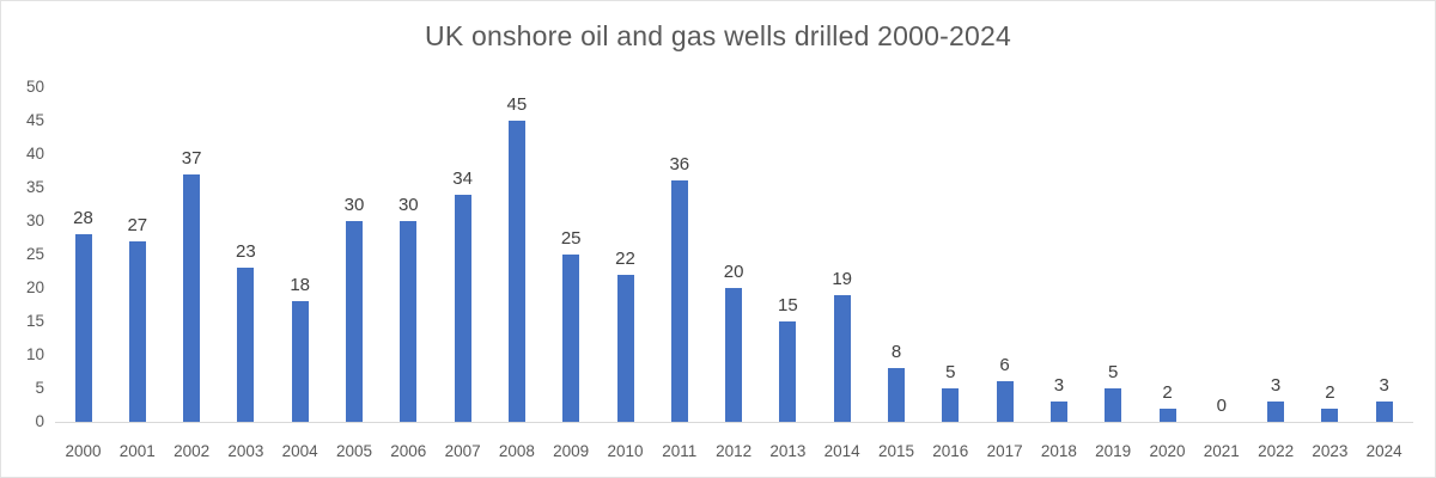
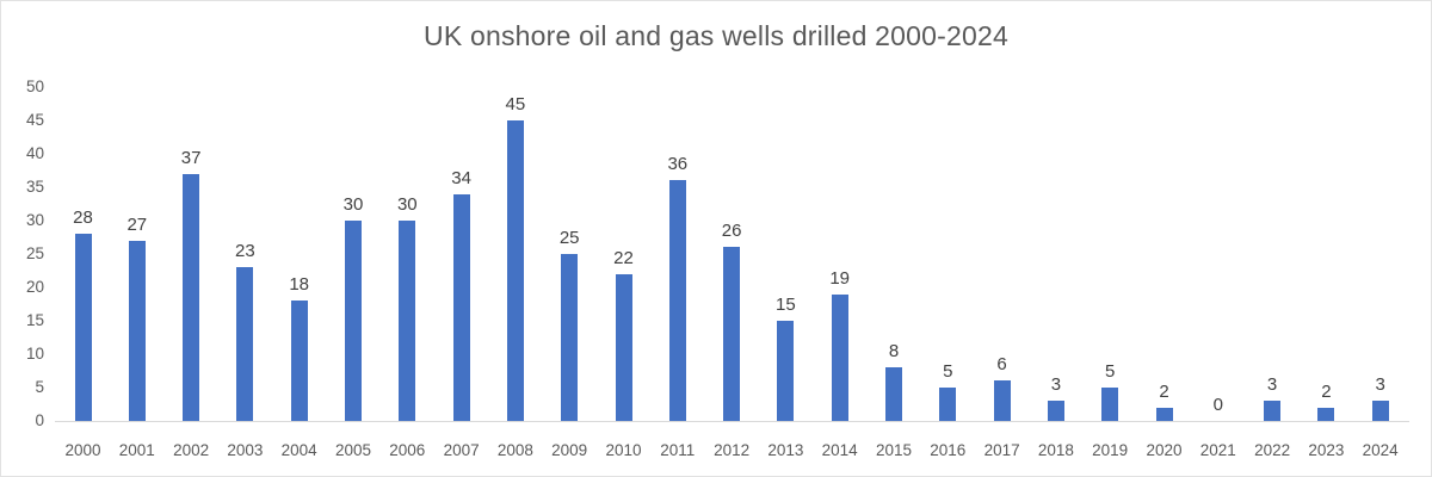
2012: 20 -> 26
